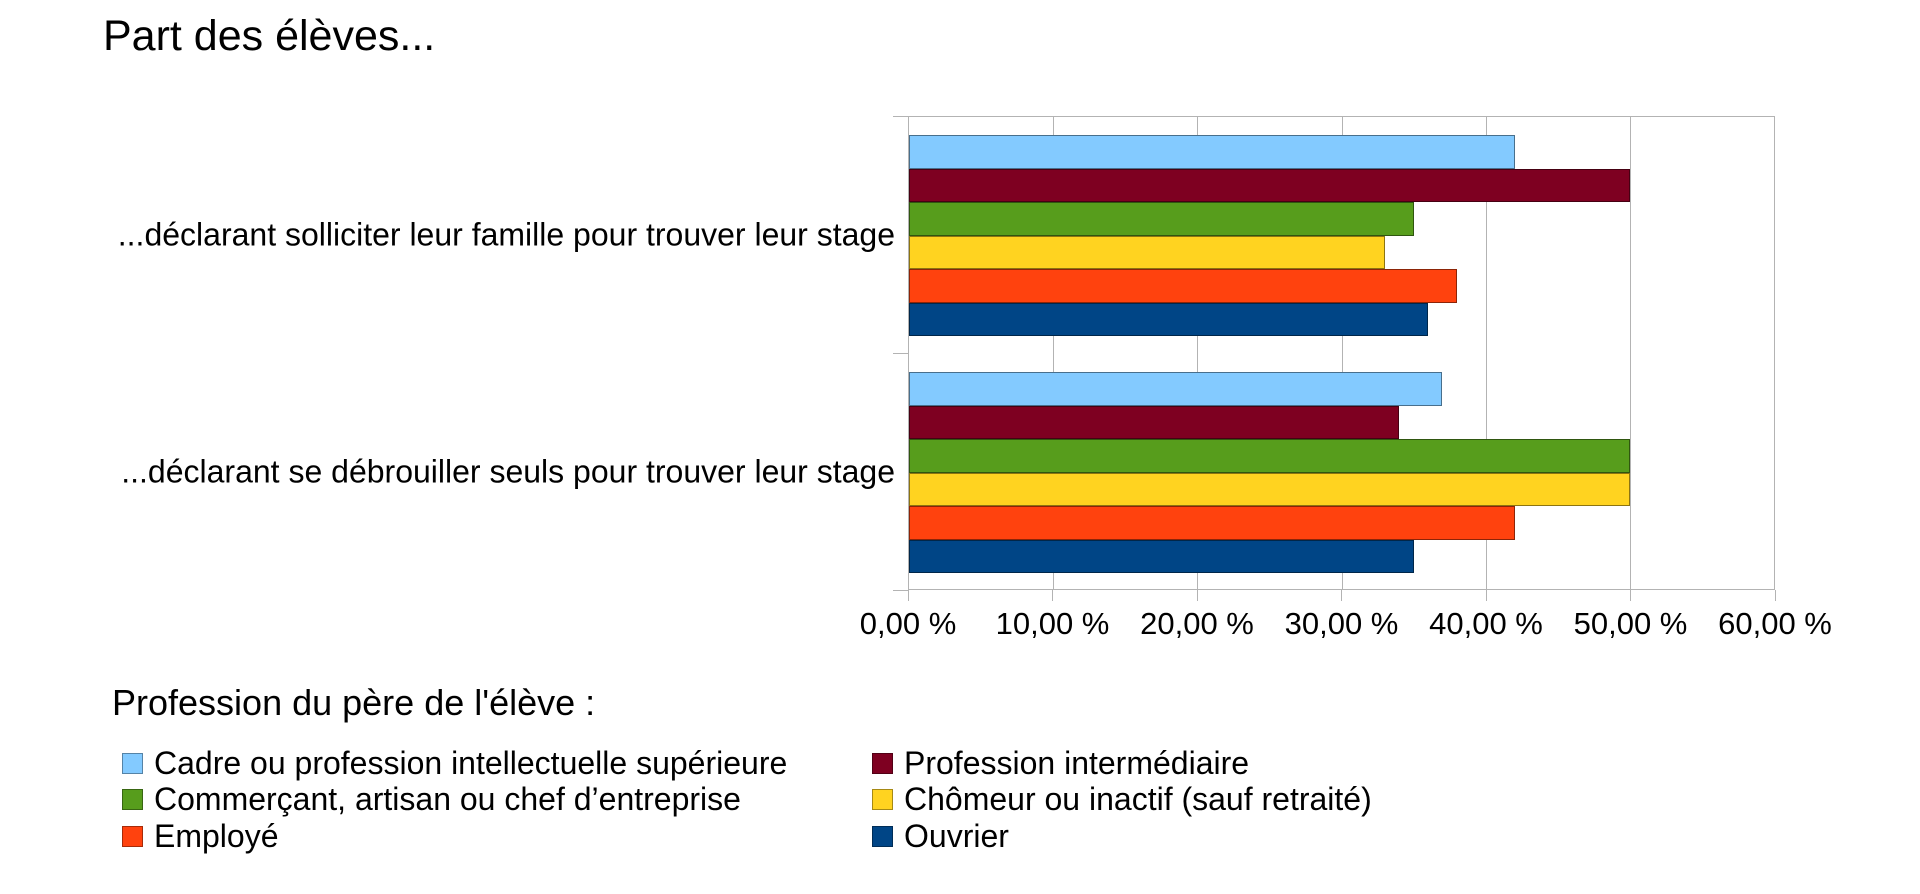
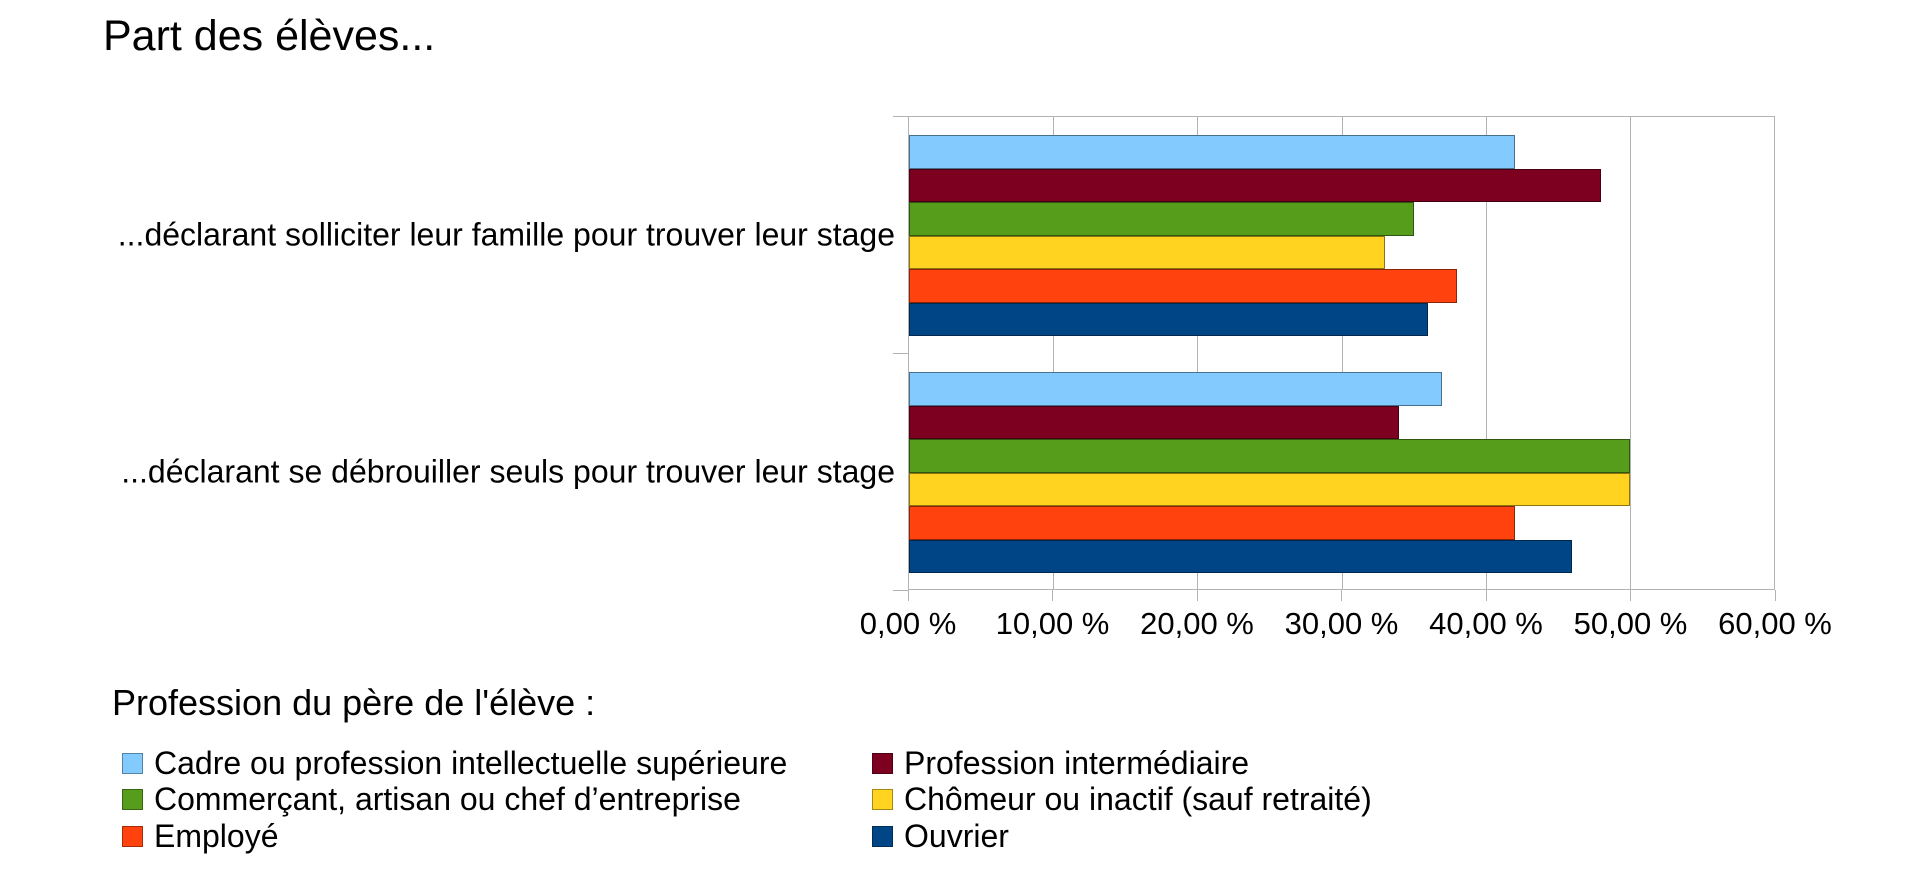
Profession intermédiaire/...déclarant solliciter leur famille pour trouver leur stage: 50% -> 48%
Ouvrier/...déclarant se débrouiller seuls pour trouver leur stage: 35% -> 46%
